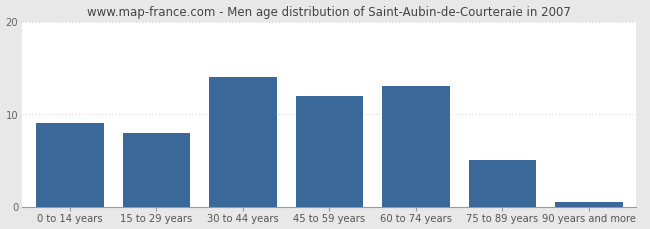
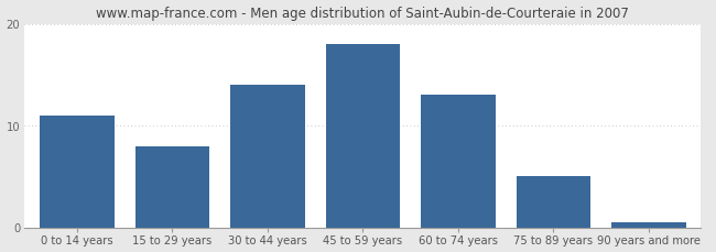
0 to 14 years: 9.0 -> 11.0
45 to 59 years: 12.0 -> 18.0
